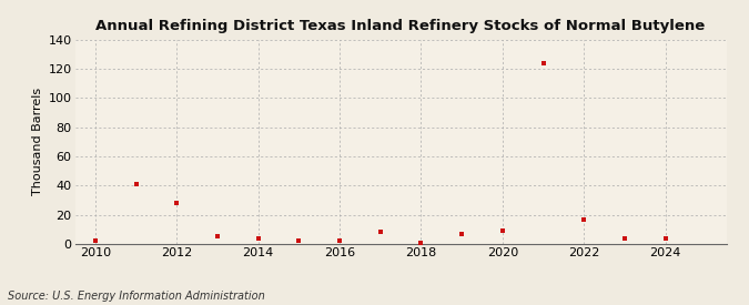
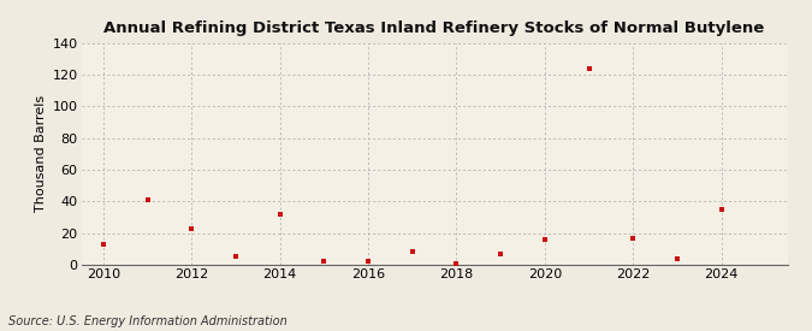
2010: 2 -> 13
2012: 28 -> 23
2014: 4 -> 32
2020: 9 -> 16
2024: 4 -> 35
